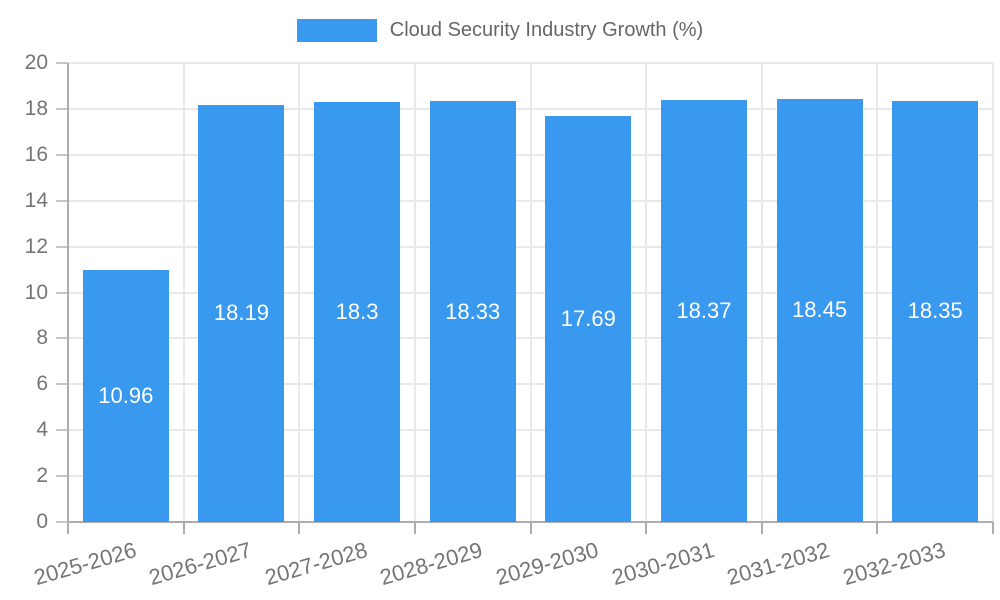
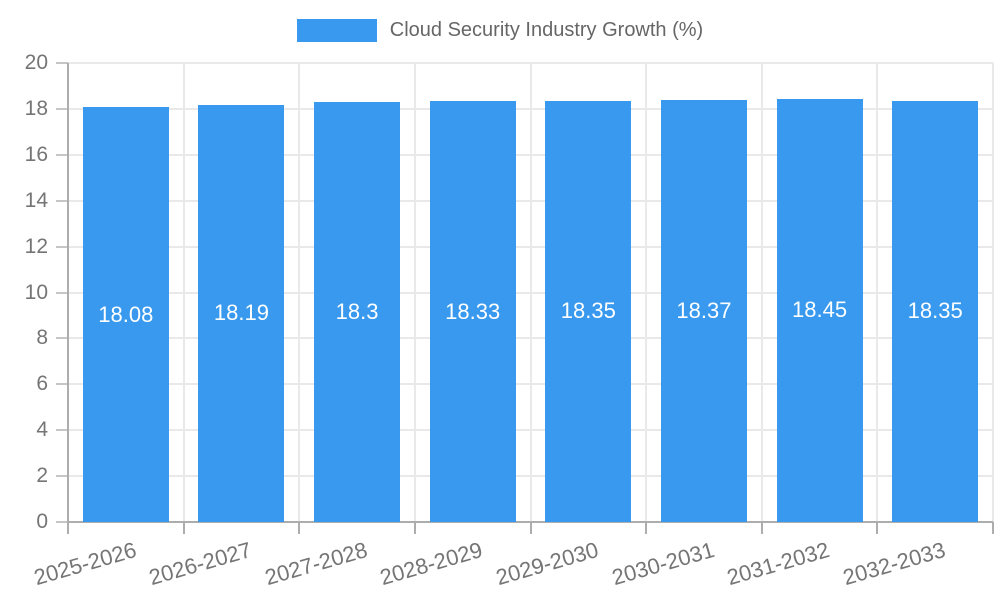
2025-2026: 10.96 -> 18.08
2029-2030: 17.69 -> 18.35
